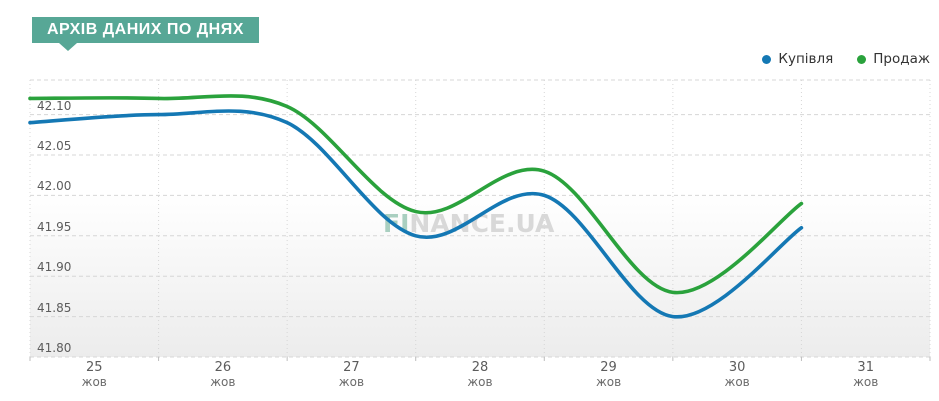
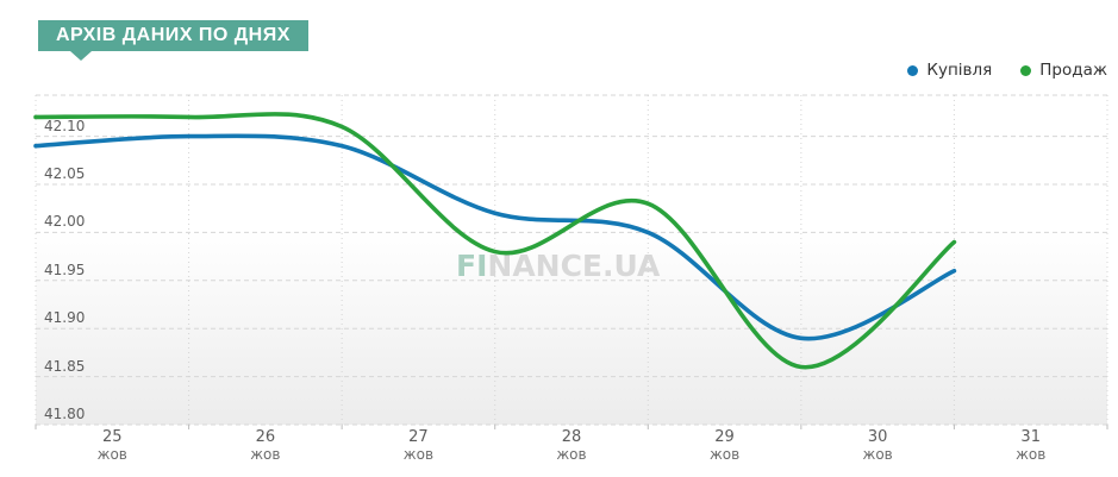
Купівля/28 жов: 41.95 -> 42.02
Купівля/30 жов: 41.85 -> 41.89
Продаж/30 жов: 41.88 -> 41.86
